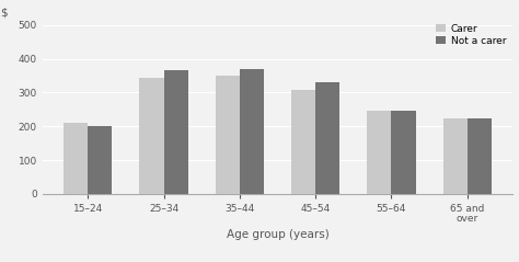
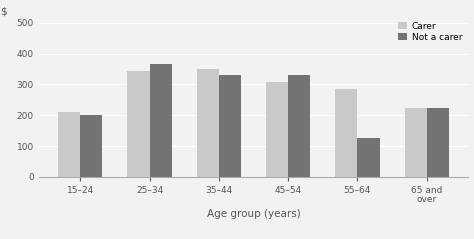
Not a carer/35–44: 370 -> 330
Carer/55–64: 245 -> 285
Not a carer/55–64: 245 -> 125
